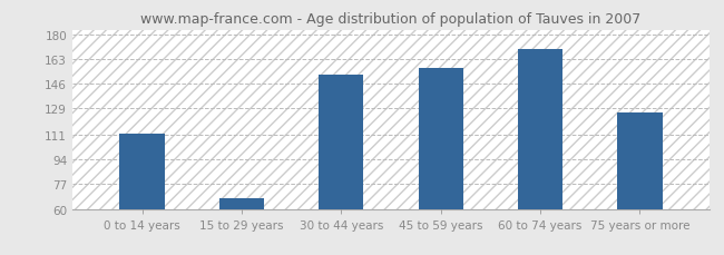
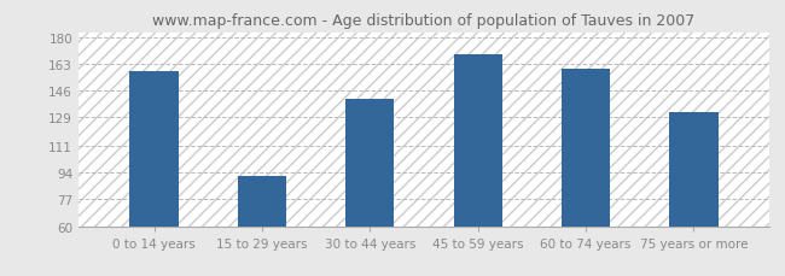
0 to 14 years: 112 -> 158
15 to 29 years: 67 -> 92
30 to 44 years: 152 -> 141
45 to 59 years: 157 -> 169
60 to 74 years: 170 -> 160
75 years or more: 126 -> 132
